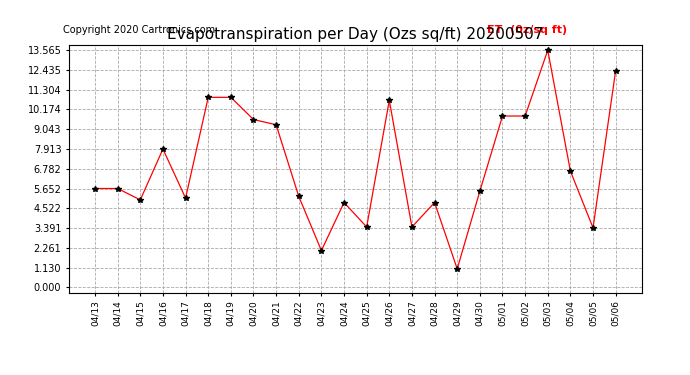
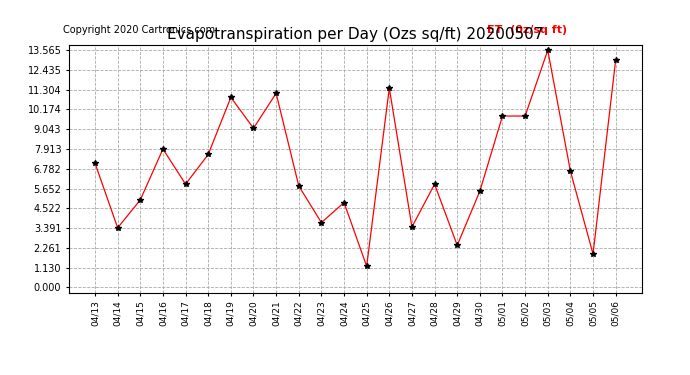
04/13: 5.7 -> 7.1
04/14: 5.7 -> 3.4
04/17: 5.1 -> 5.9
04/18: 10.9 -> 7.6
04/20: 9.6 -> 9.1
04/21: 9.3 -> 11.1
04/22: 5.2 -> 5.8
04/23: 2.1 -> 3.7
04/25: 3.5 -> 1.2
04/26: 10.7 -> 11.4
04/28: 4.8 -> 5.9
04/29: 1.1 -> 2.4
05/05: 3.4 -> 1.9
05/06: 12.4 -> 13.0
